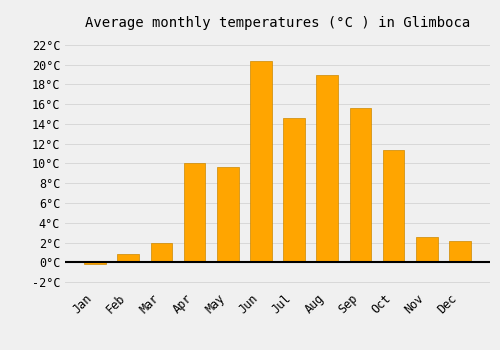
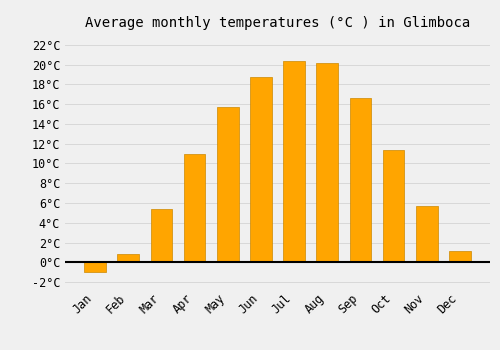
Jan: -0.2°C -> -1.0°C
Mar: 2.0°C -> 5.4°C
Apr: 10.0°C -> 11.0°C
May: 9.6°C -> 15.7°C
Jun: 20.4°C -> 18.8°C
Jul: 14.6°C -> 20.4°C
Aug: 19.0°C -> 20.2°C
Sep: 15.6°C -> 16.6°C
Nov: 2.6°C -> 5.7°C
Dec: 2.2°C -> 1.1°C
